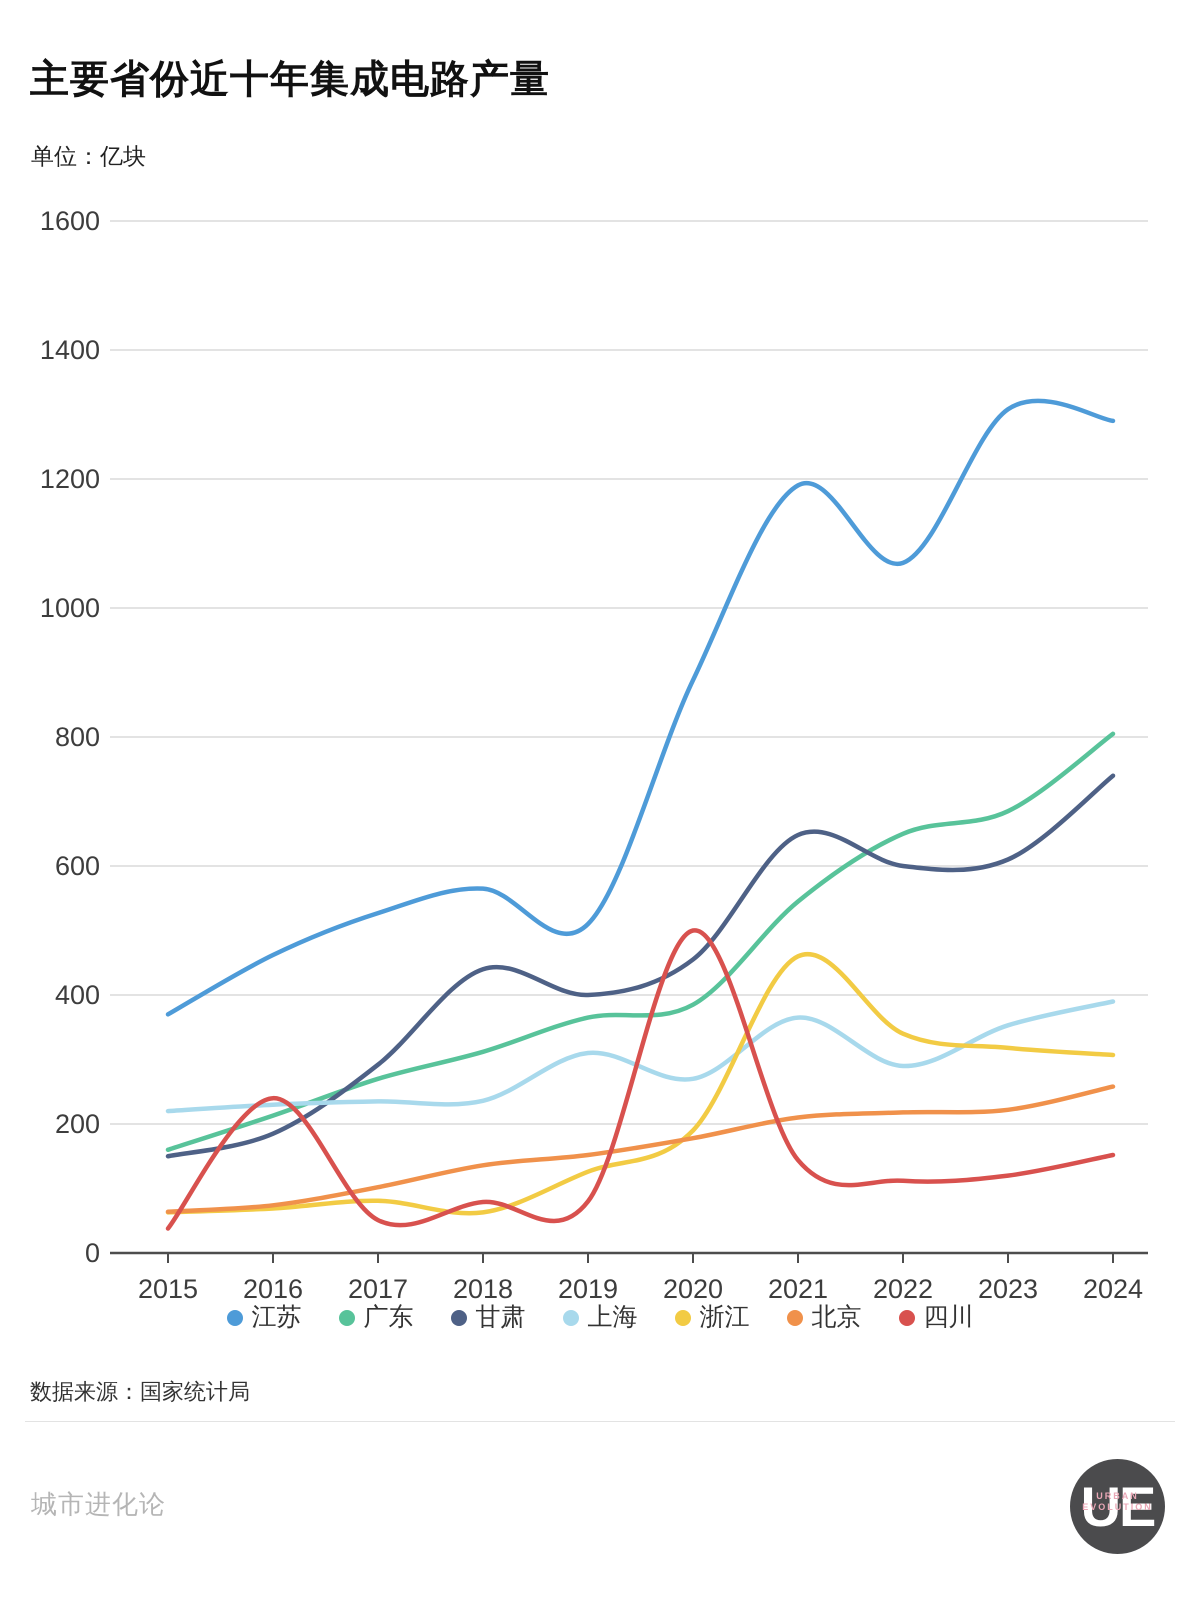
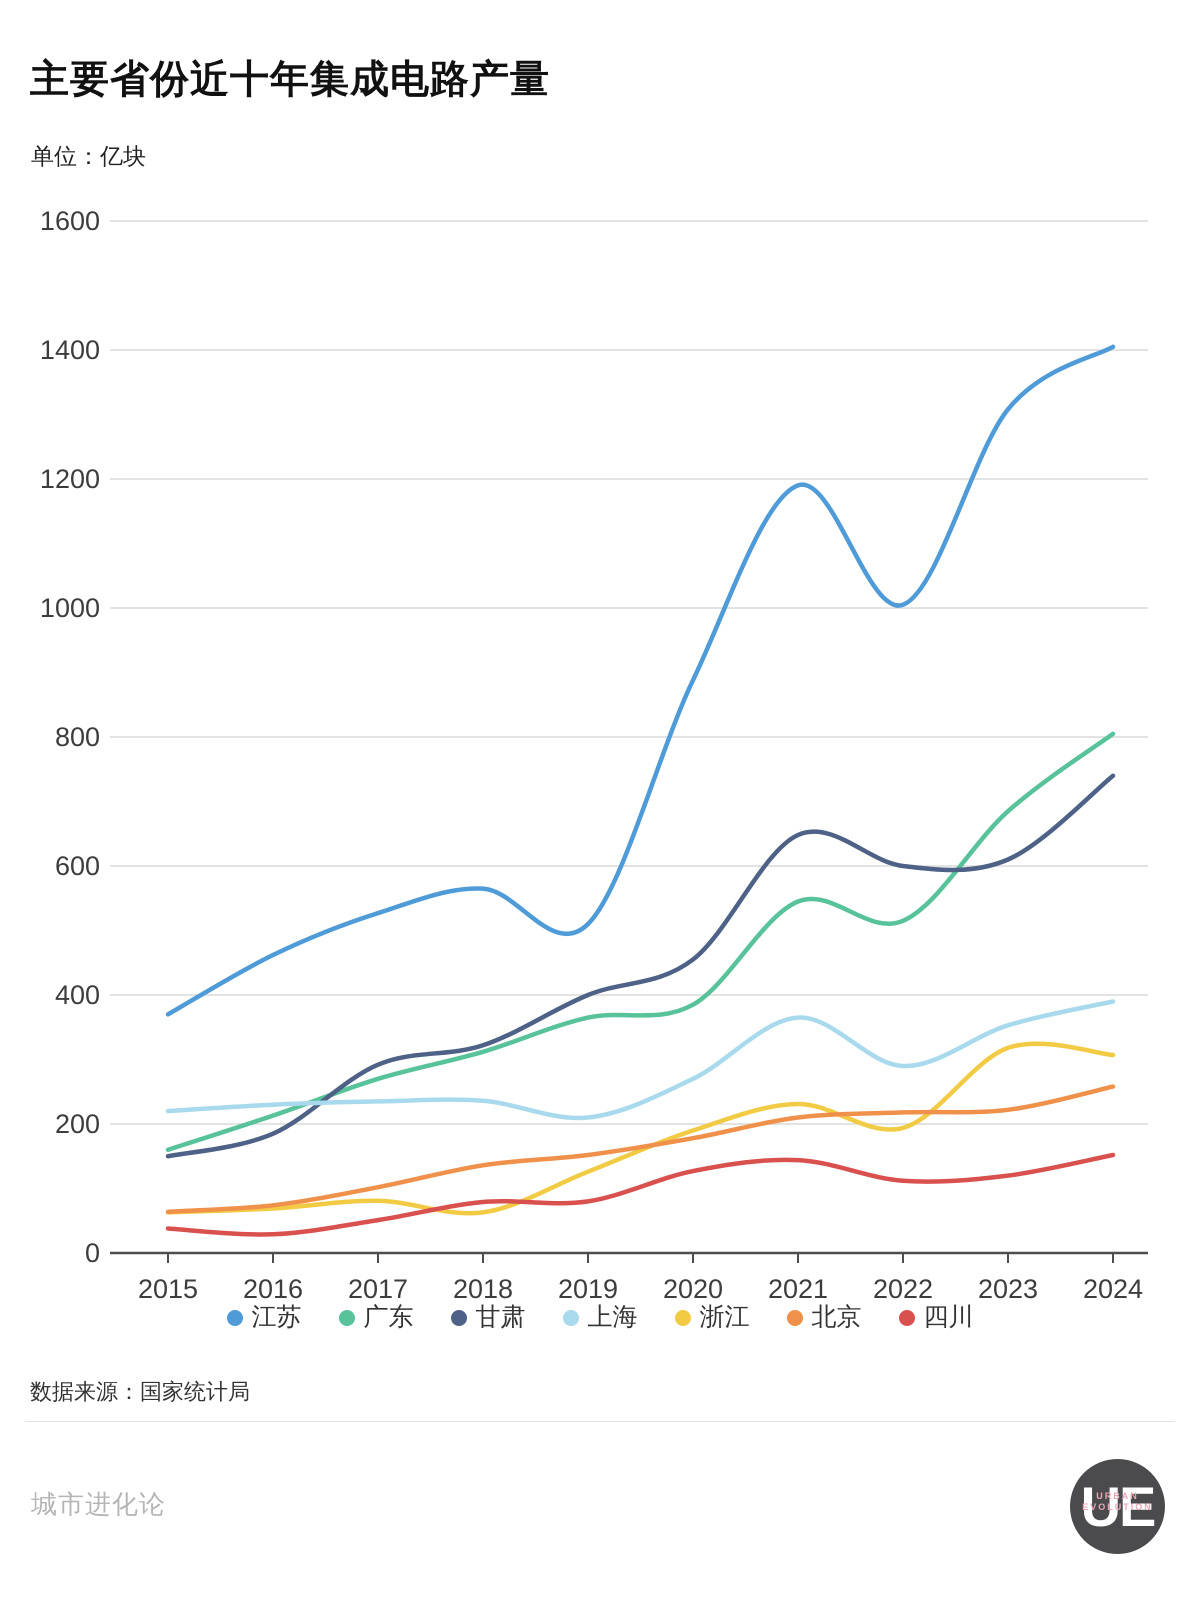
四川/2016: 240 -> 30
甘肃/2018: 440 -> 320
上海/2019: 310 -> 210
四川/2020: 500 -> 130
浙江/2021: 460 -> 230
江苏/2022: 1070 -> 1000
广东/2022: 650 -> 520
浙江/2022: 340 -> 190
江苏/2024: 1290 -> 1400
